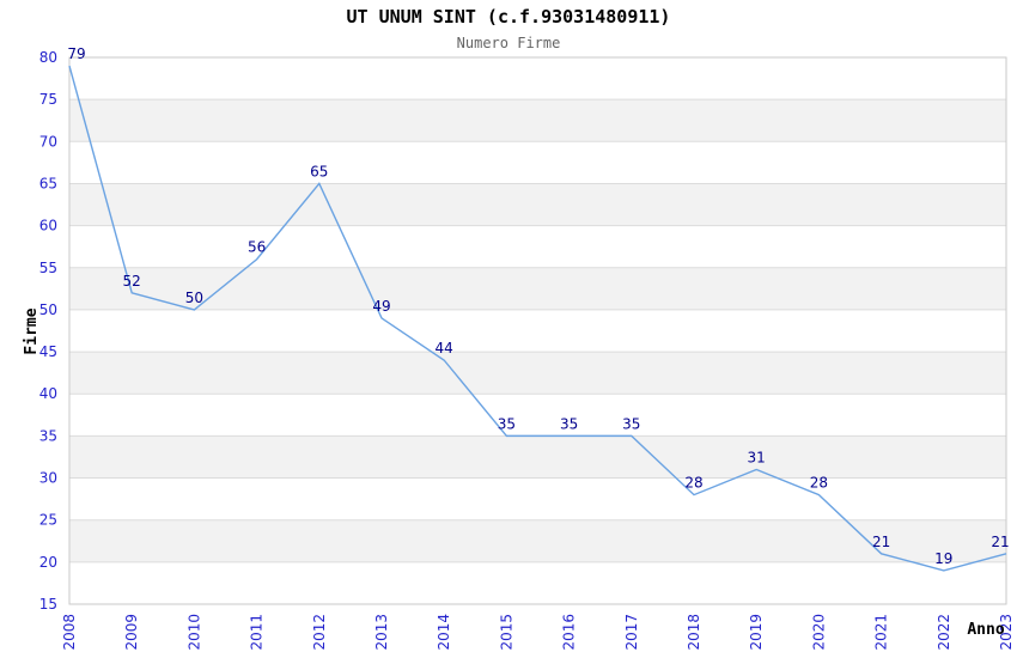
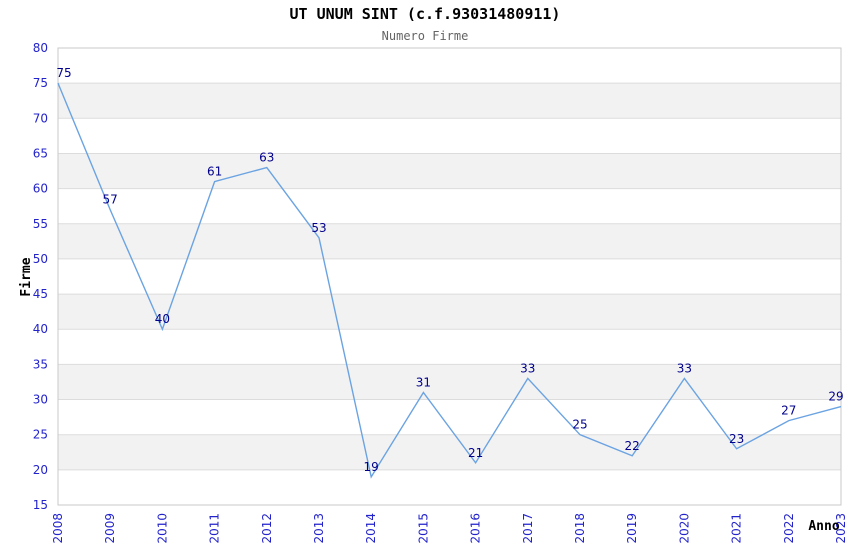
2008: 79 -> 75
2009: 52 -> 57
2010: 50 -> 40
2011: 56 -> 61
2012: 65 -> 63
2013: 49 -> 53
2014: 44 -> 19
2015: 35 -> 31
2016: 35 -> 21
2017: 35 -> 33
2018: 28 -> 25
2019: 31 -> 22
2020: 28 -> 33
2021: 21 -> 23
2022: 19 -> 27
2023: 21 -> 29
